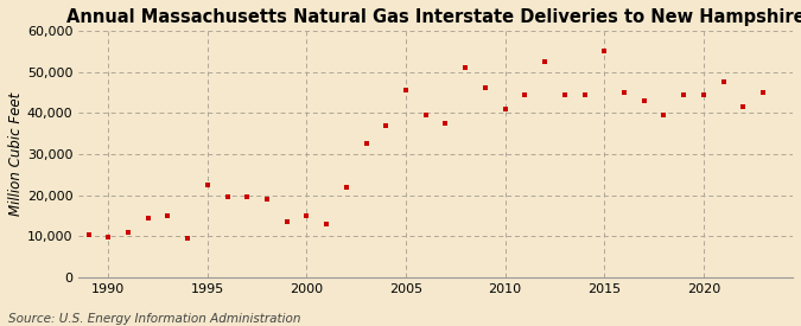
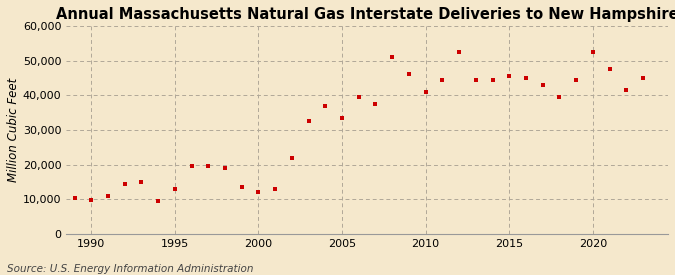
1995: 22,500 -> 13,000
2000: 15,000 -> 12,000
2005: 45,500 -> 33,500
2015: 55,000 -> 45,500
2020: 44,500 -> 52,500
